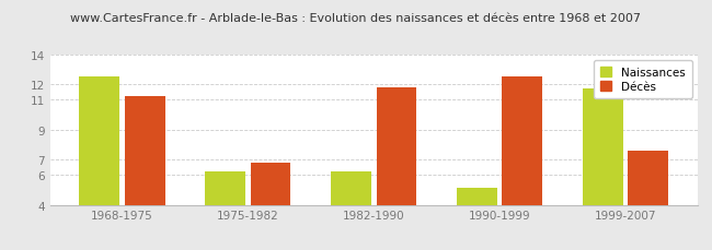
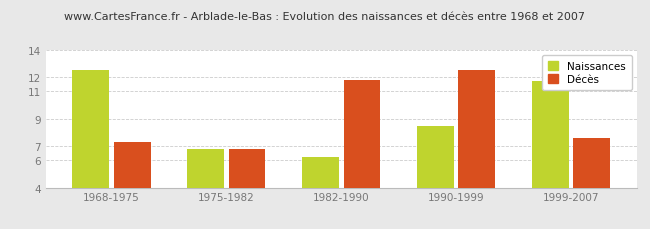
Décès/1968-1975: 11.2 -> 7.3
Naissances/1975-1982: 6.2 -> 6.8
Naissances/1990-1999: 5.1 -> 8.5
